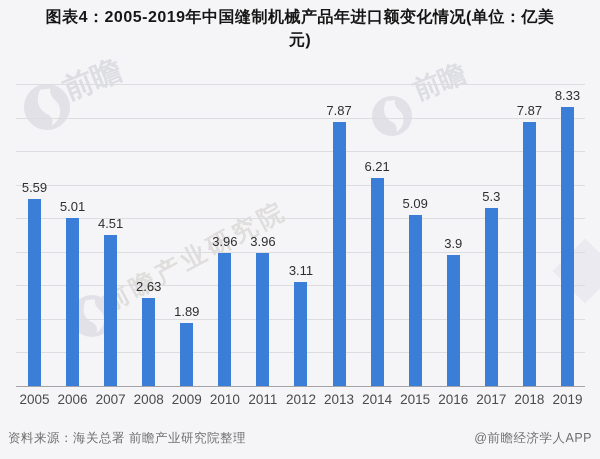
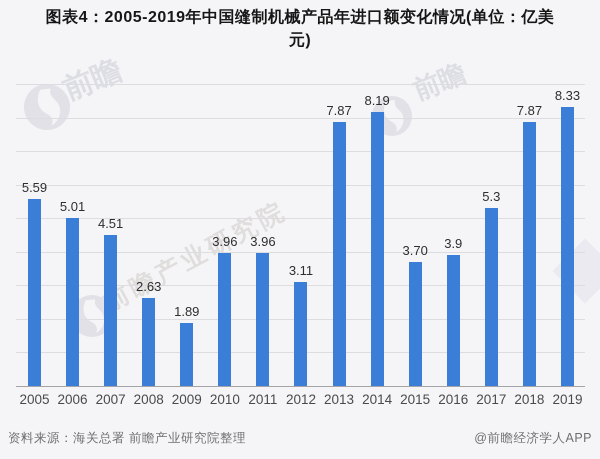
2014: 6.21 -> 8.19
2015: 5.09 -> 3.70
